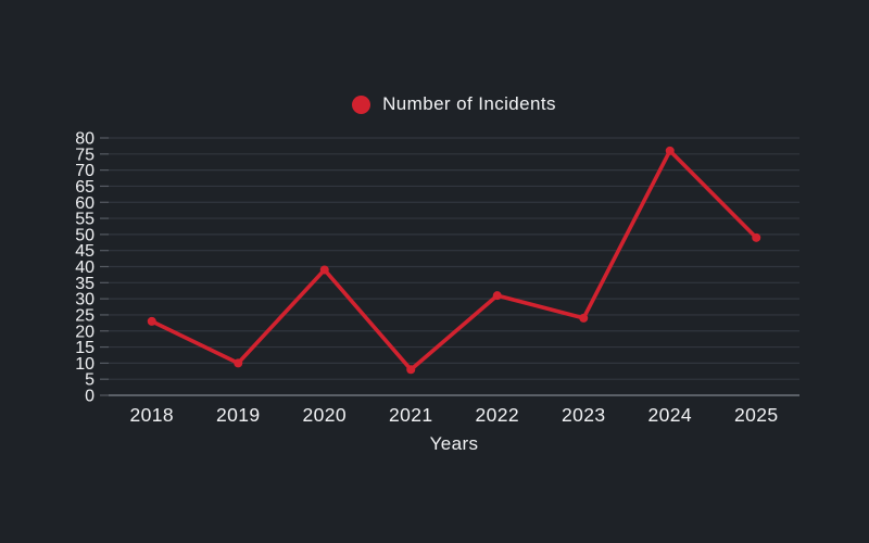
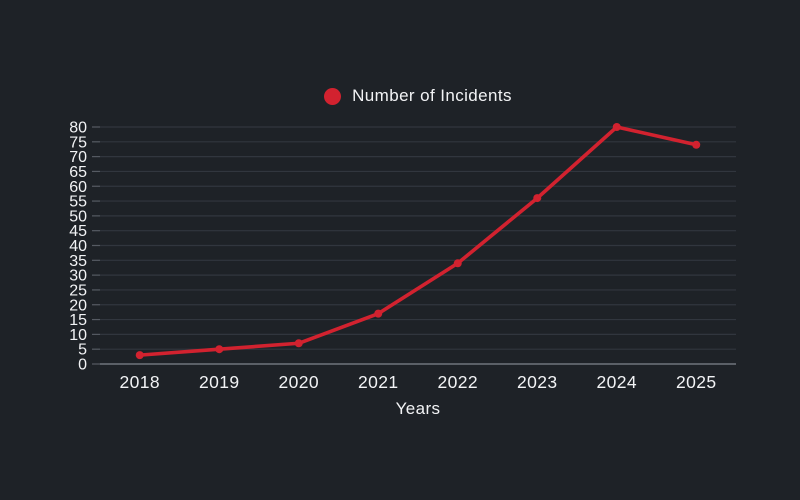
2018: 23 -> 3
2019: 10 -> 5
2020: 39 -> 7
2021: 8 -> 17
2022: 31 -> 34
2023: 24 -> 56
2024: 76 -> 80
2025: 49 -> 74
